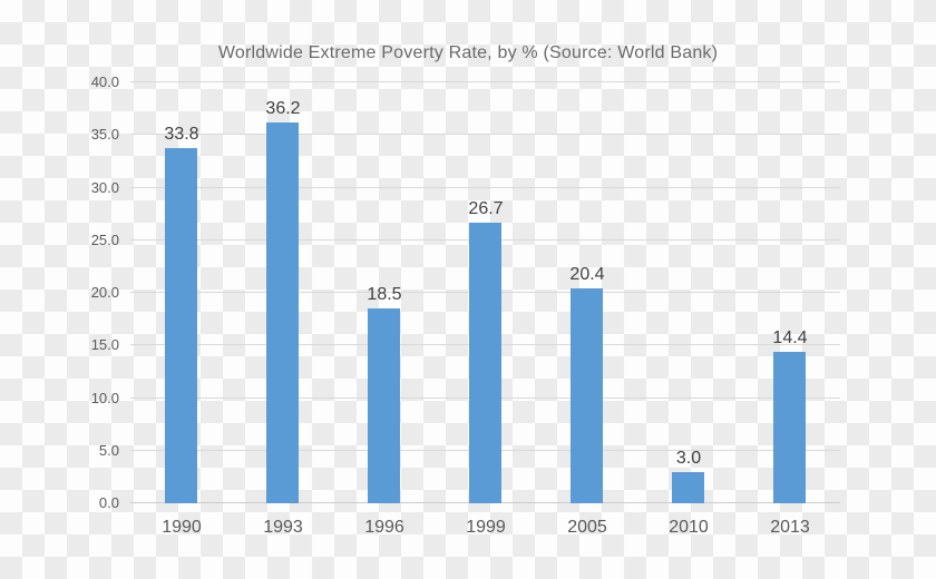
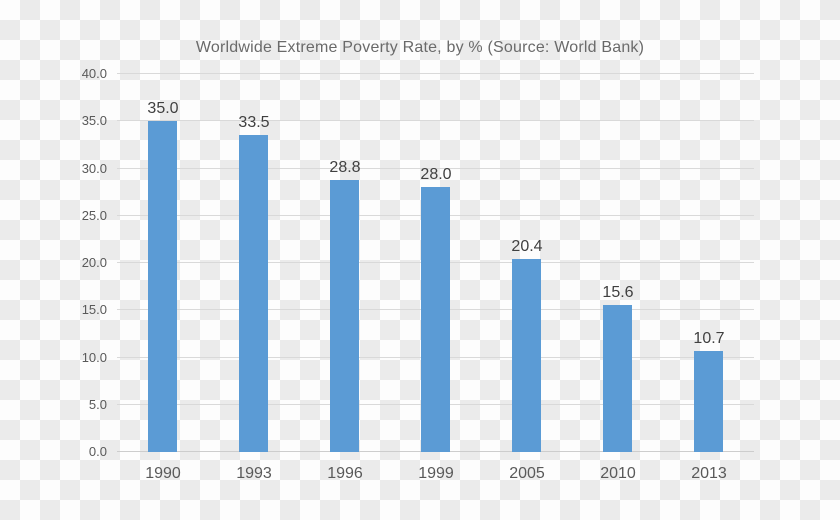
1990: 33.8 -> 35.0
1993: 36.2 -> 33.5
1996: 18.5 -> 28.8
1999: 26.7 -> 28.0
2010: 3.0 -> 15.6
2013: 14.4 -> 10.7
